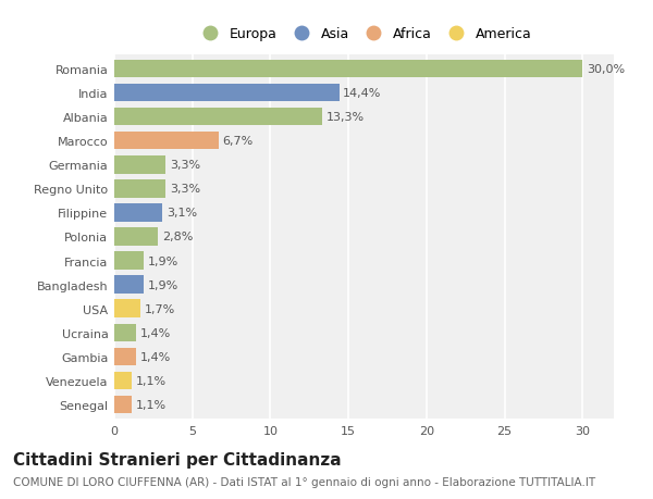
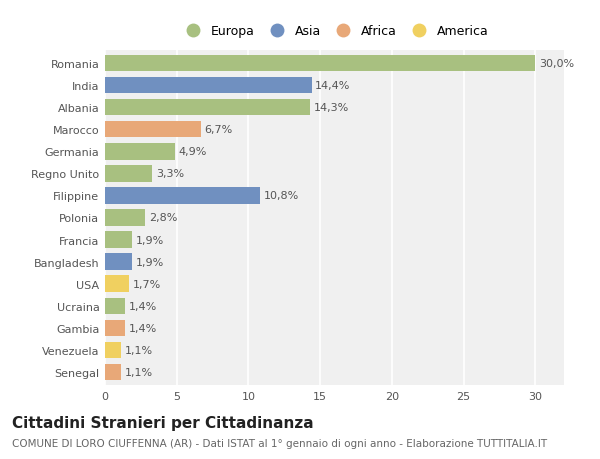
Albania: 13,3% -> 14,3%
Germania: 3,3% -> 4,9%
Filippine: 3,1% -> 10,8%
